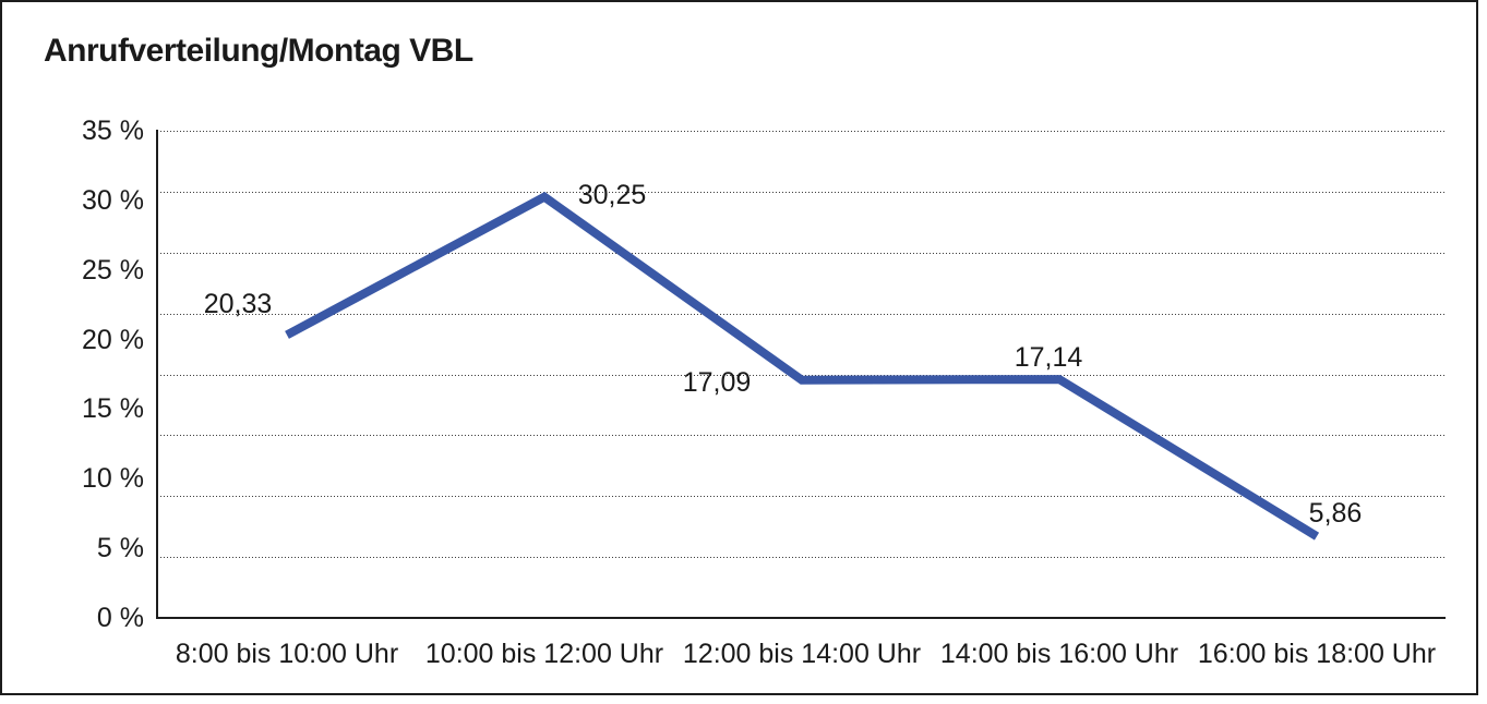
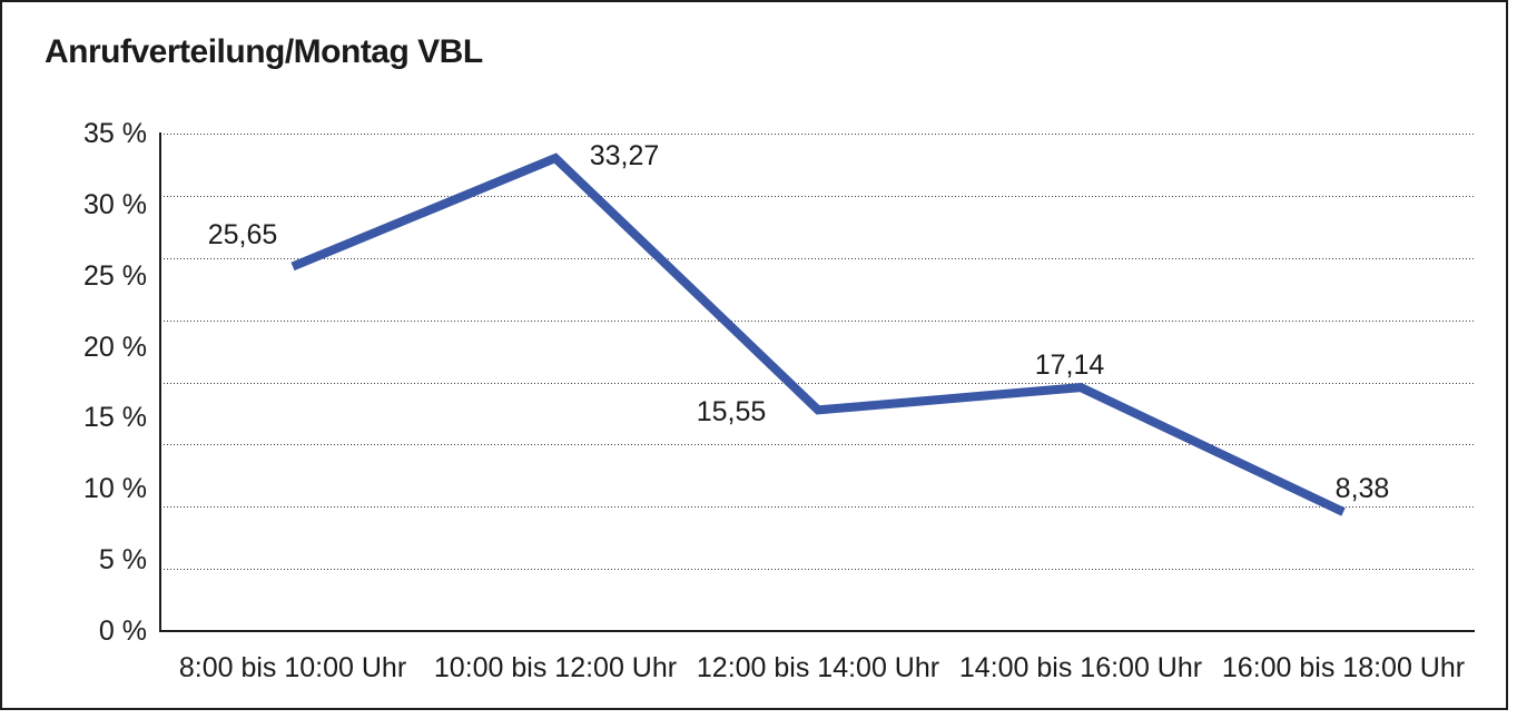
8:00 bis 10:00 Uhr: 20,33 -> 25,65
10:00 bis 12:00 Uhr: 30,25 -> 33,27
12:00 bis 14:00 Uhr: 17,09 -> 15,55
16:00 bis 18:00 Uhr: 5,86 -> 8,38
